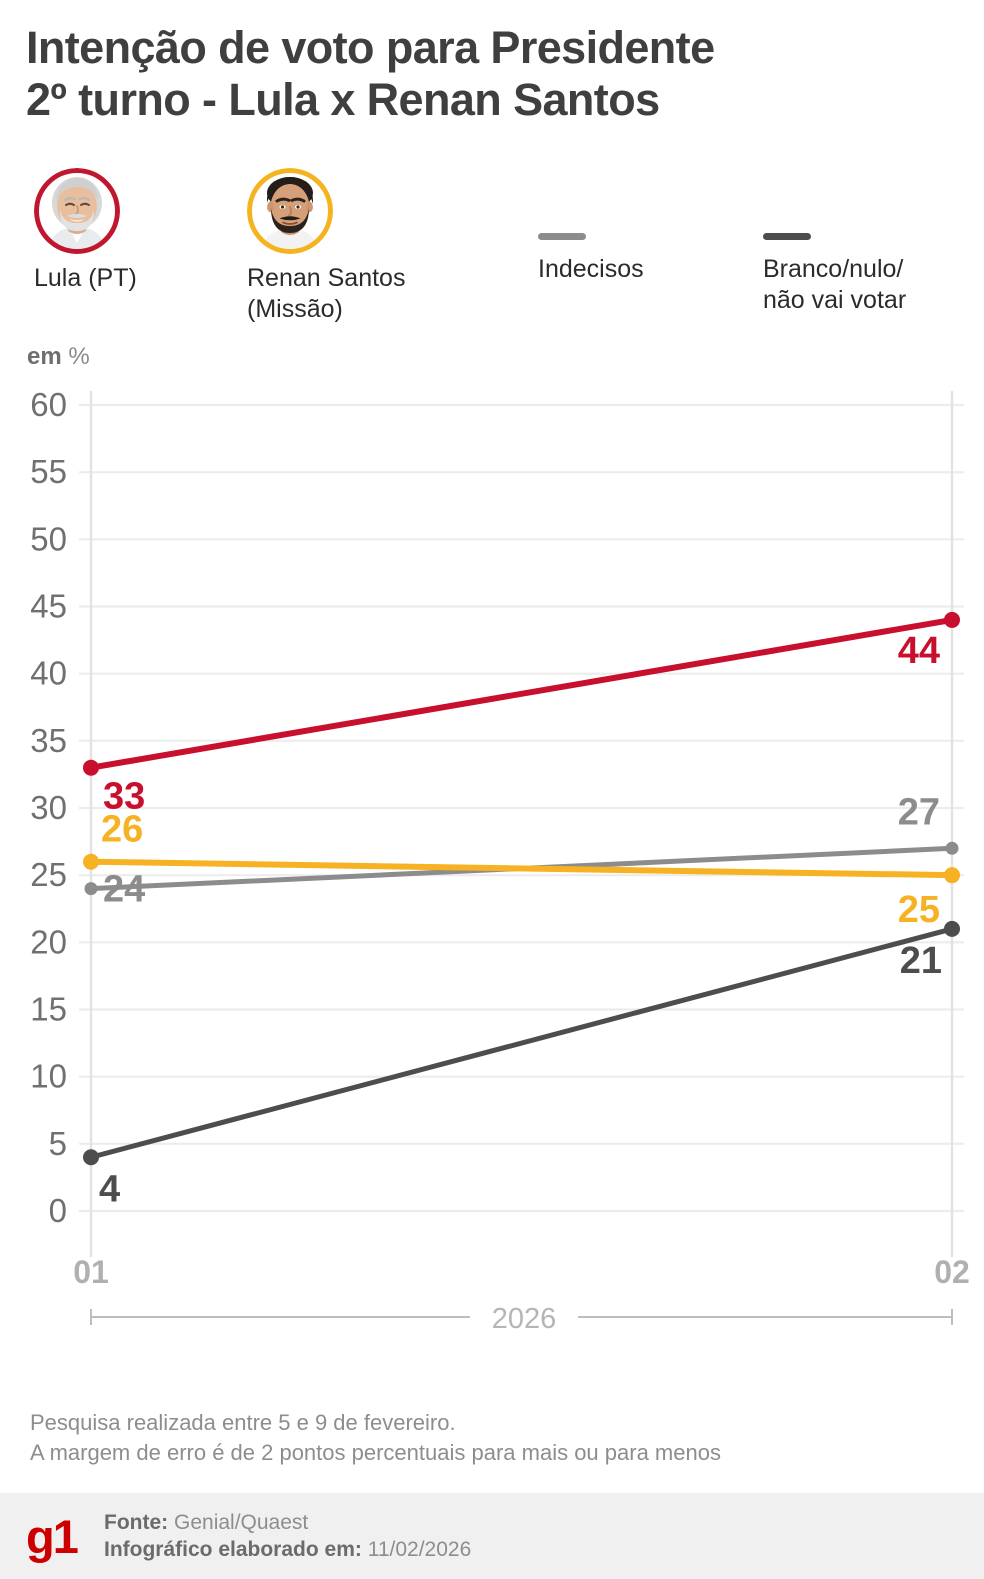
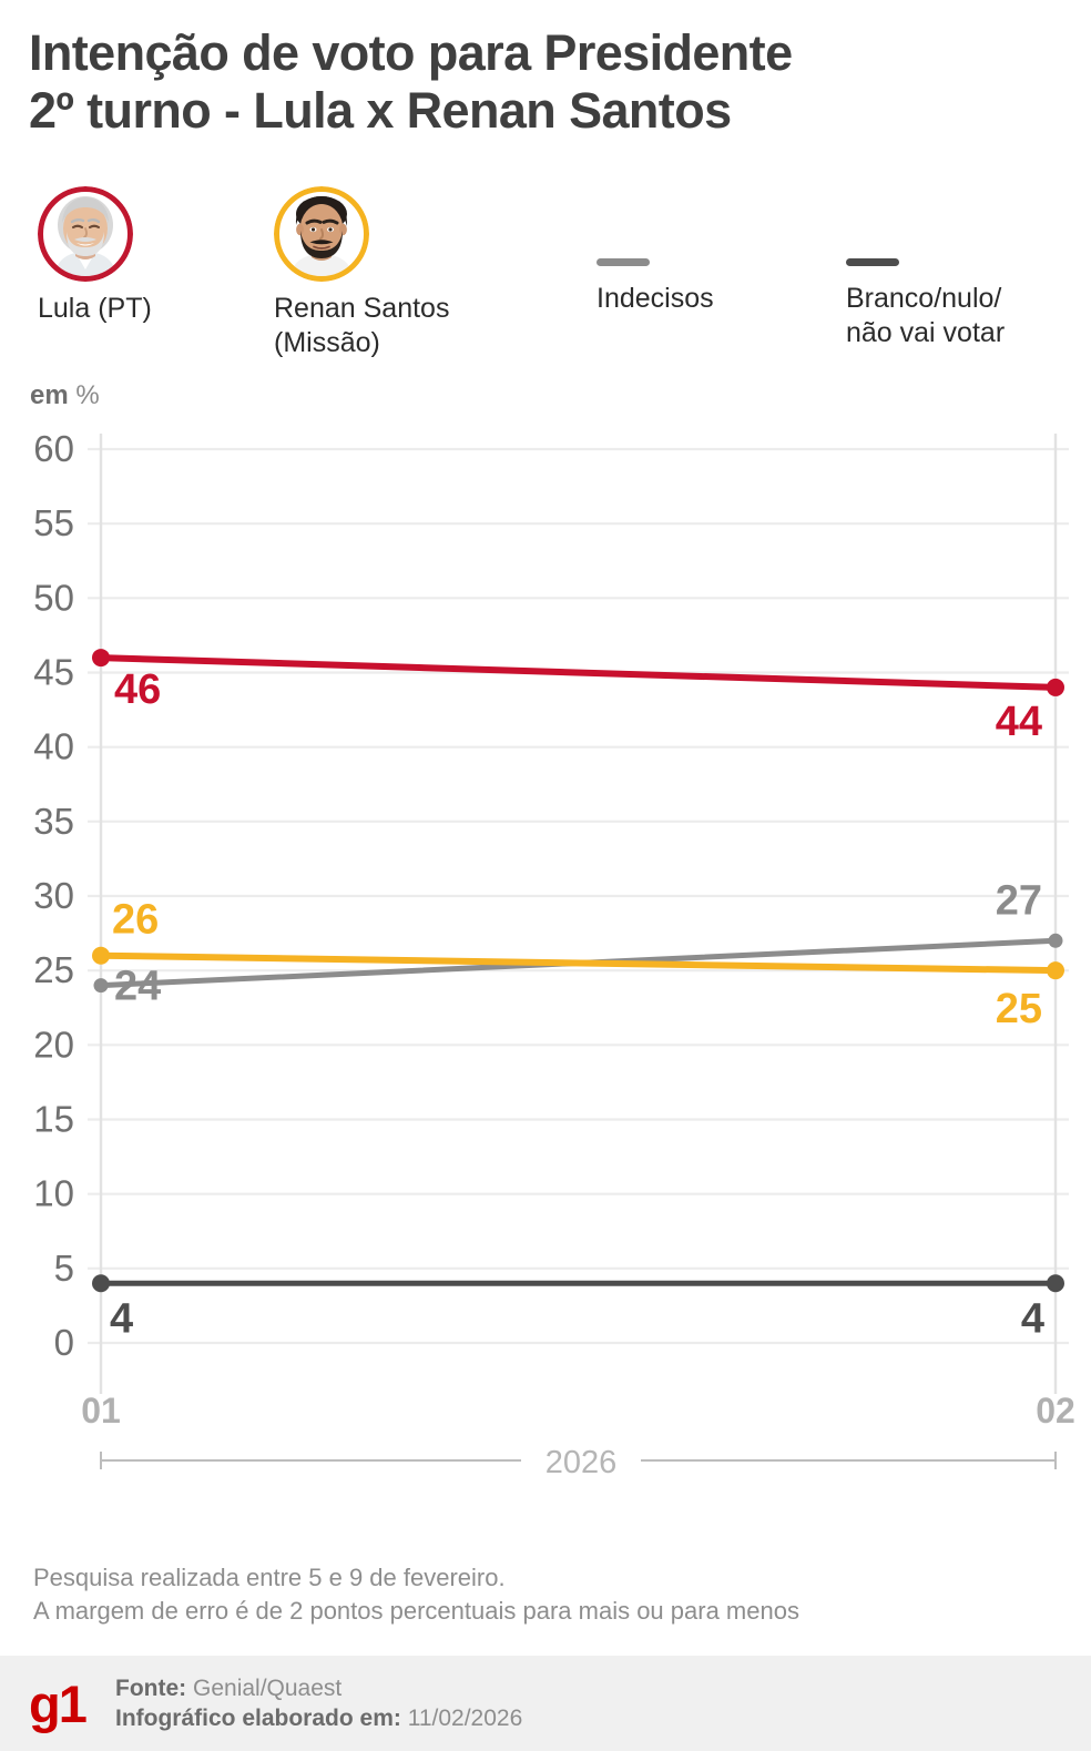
Lula (PT)/01: 33 -> 46
Branco/nulo/não vai votar/02: 21 -> 4
